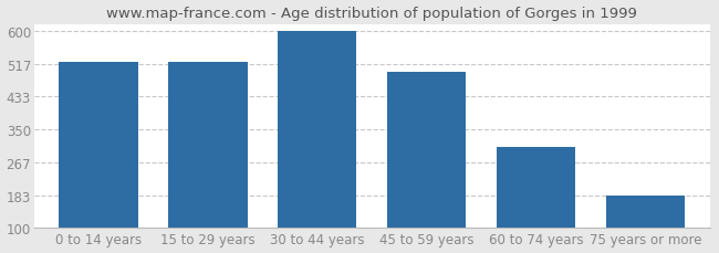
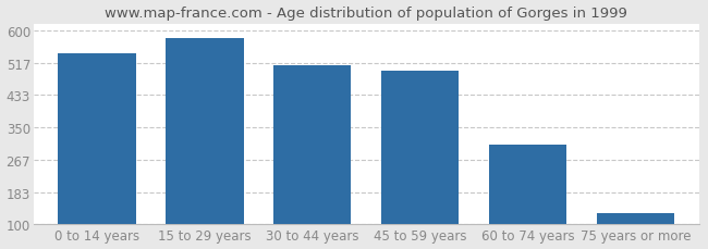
0 to 14 years: 520 -> 540
15 to 29 years: 521 -> 580
30 to 44 years: 600 -> 510
75 years or more: 183 -> 130
